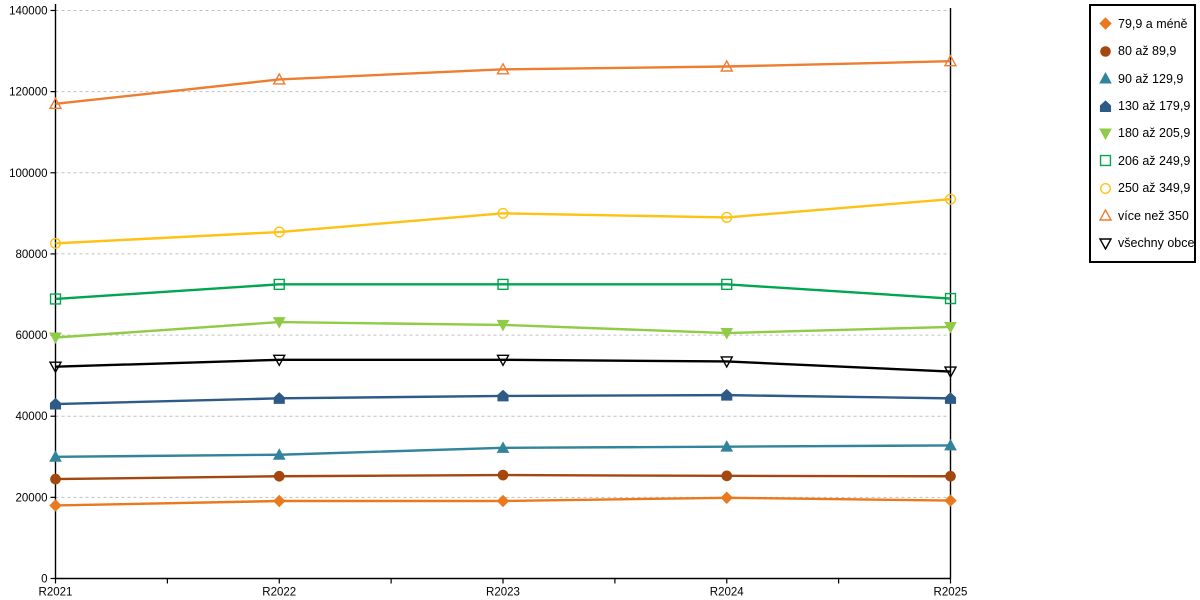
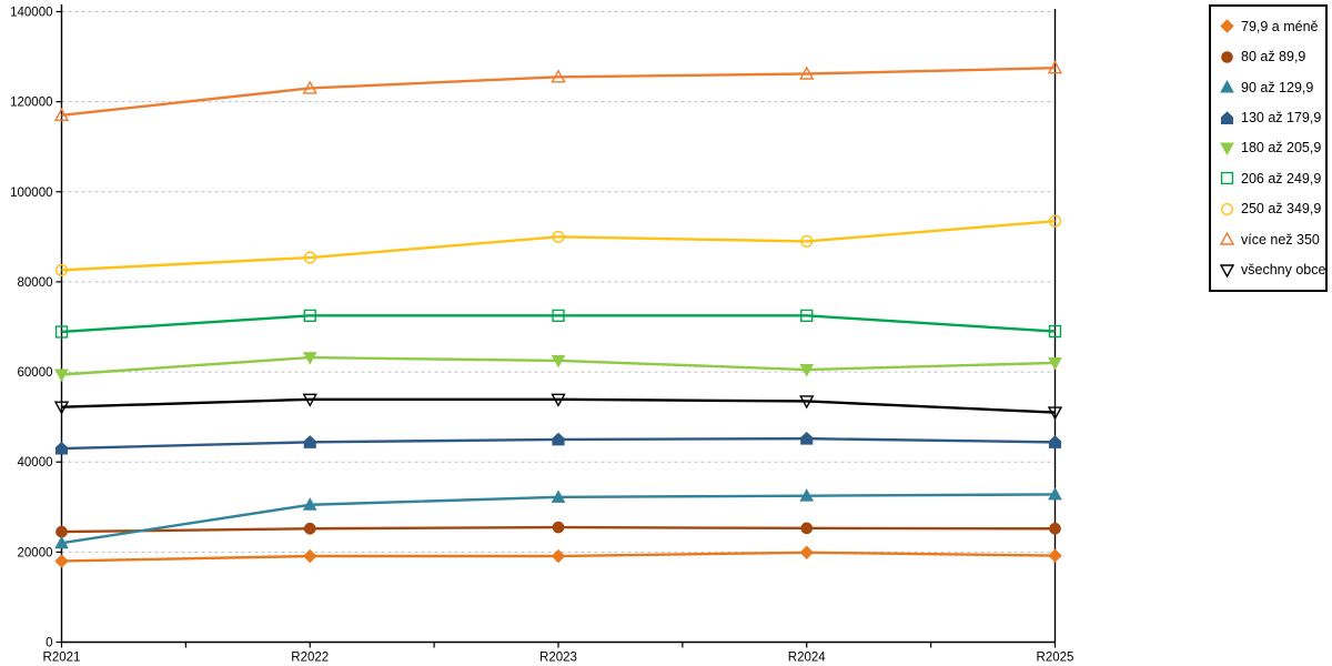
90 až 129,9/R2021: 30000 -> 22000
